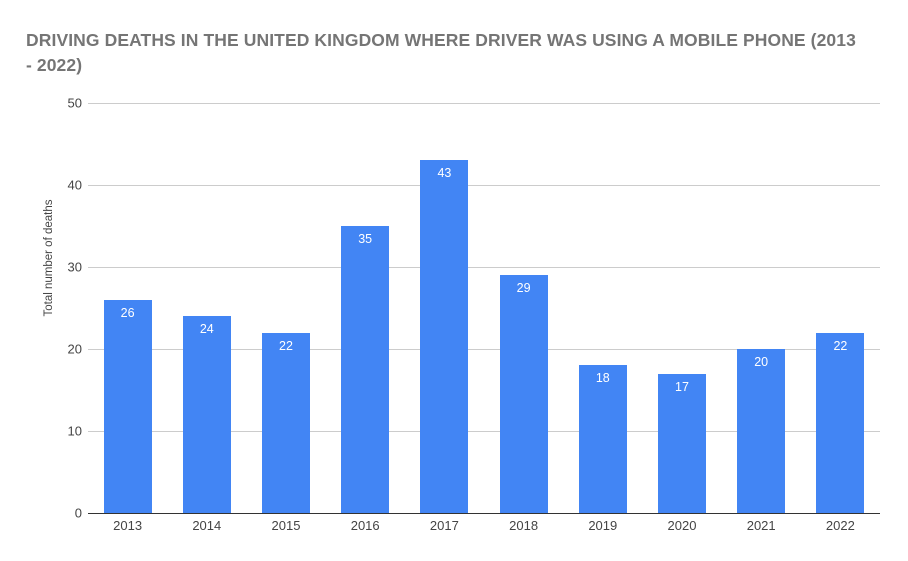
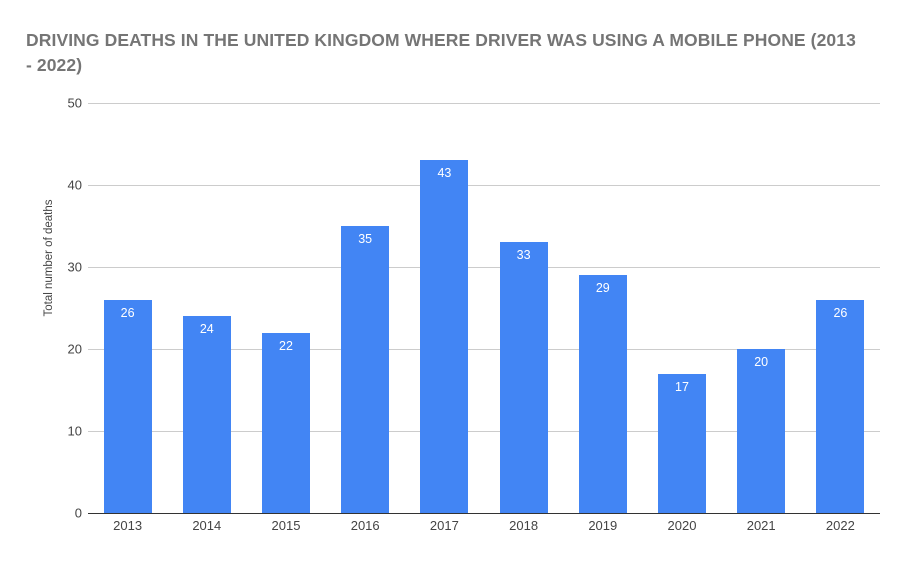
2018: 29 -> 33
2019: 18 -> 29
2022: 22 -> 26
